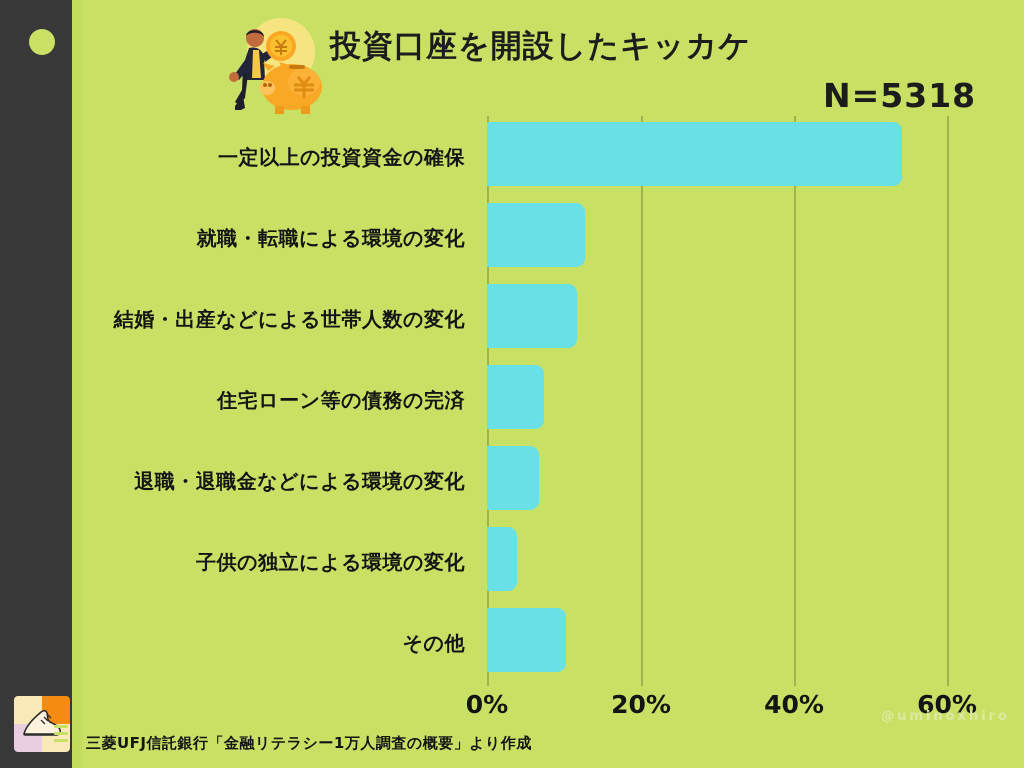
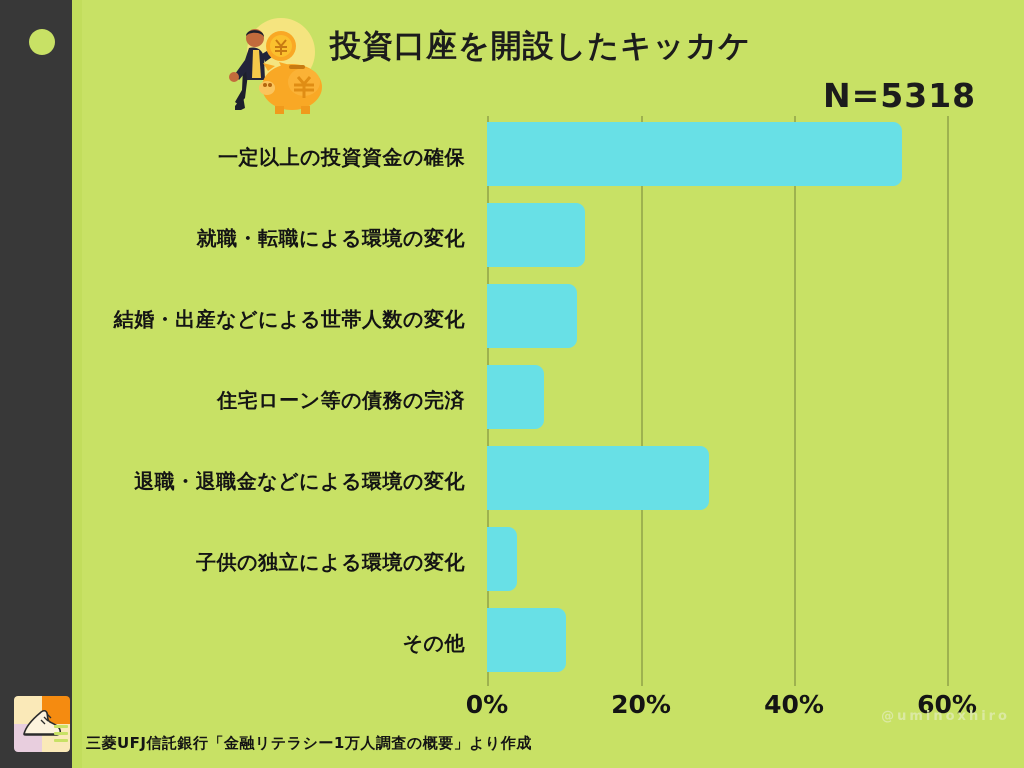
退職・退職金などによる環境の変化: 7% -> 29%
